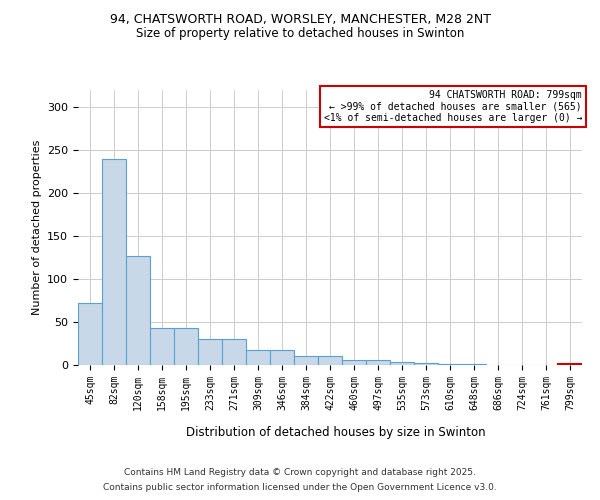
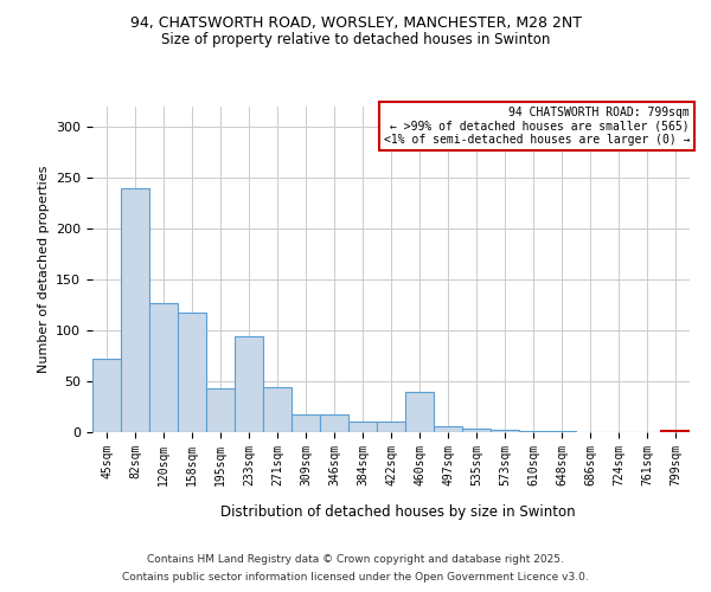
158sqm: 43 -> 118
233sqm: 30 -> 94
271sqm: 30 -> 44
460sqm: 6 -> 40
